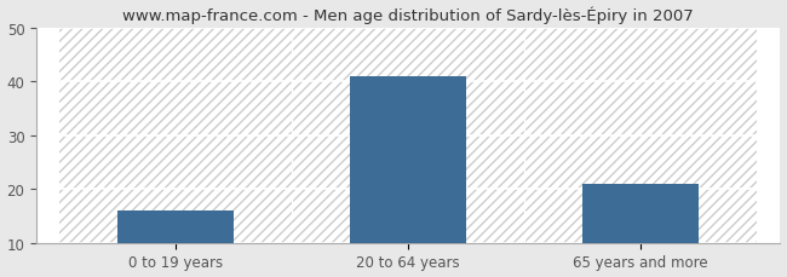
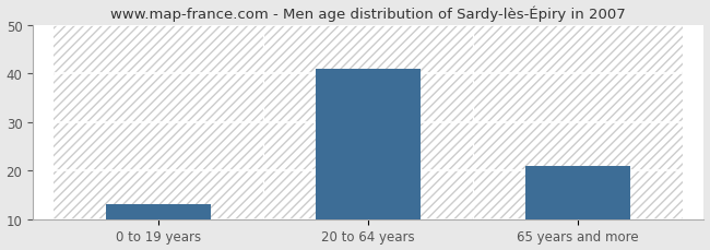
0 to 19 years: 16 -> 13
